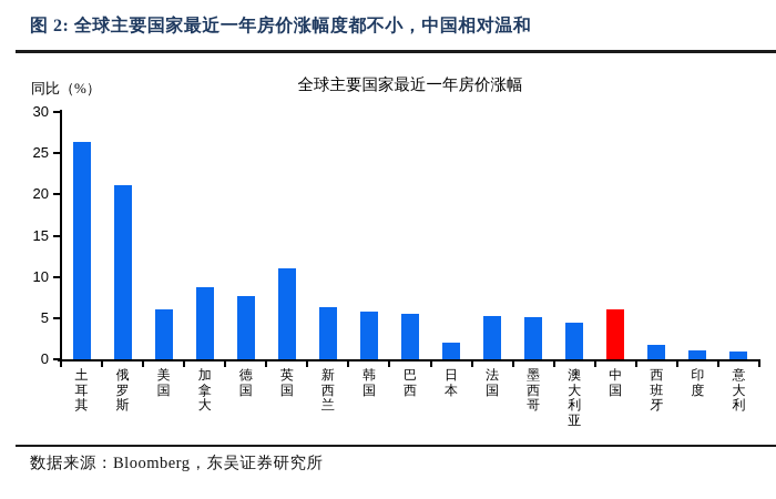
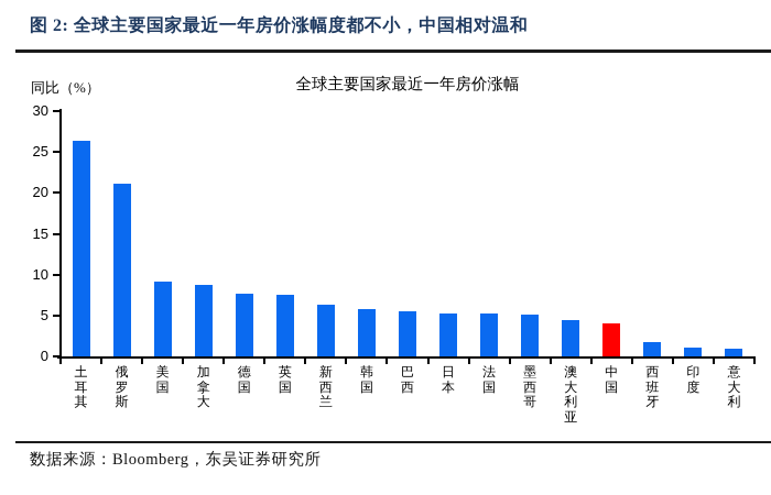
美国: 6 -> 9
英国: 11 -> 8
日本: 2 -> 5
中国: 6 -> 4
